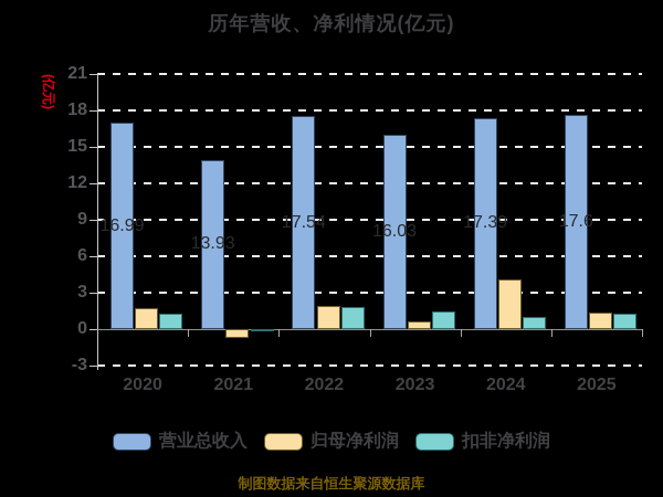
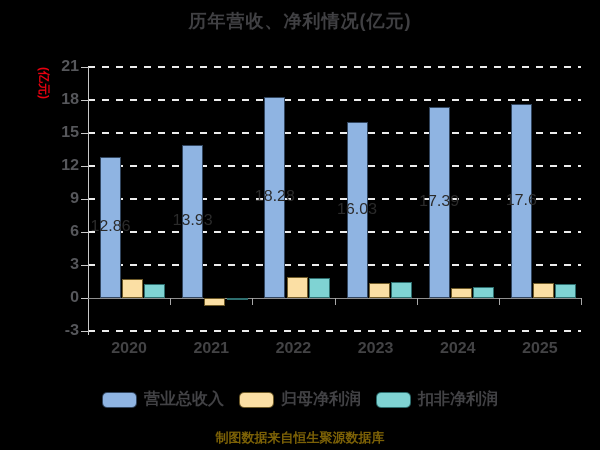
营业总收入/2020: 16.99 -> 12.86
营业总收入/2022: 17.54 -> 18.28
归母净利润/2023: 0.6 -> 1.3
归母净利润/2024: 4.1 -> 0.9
